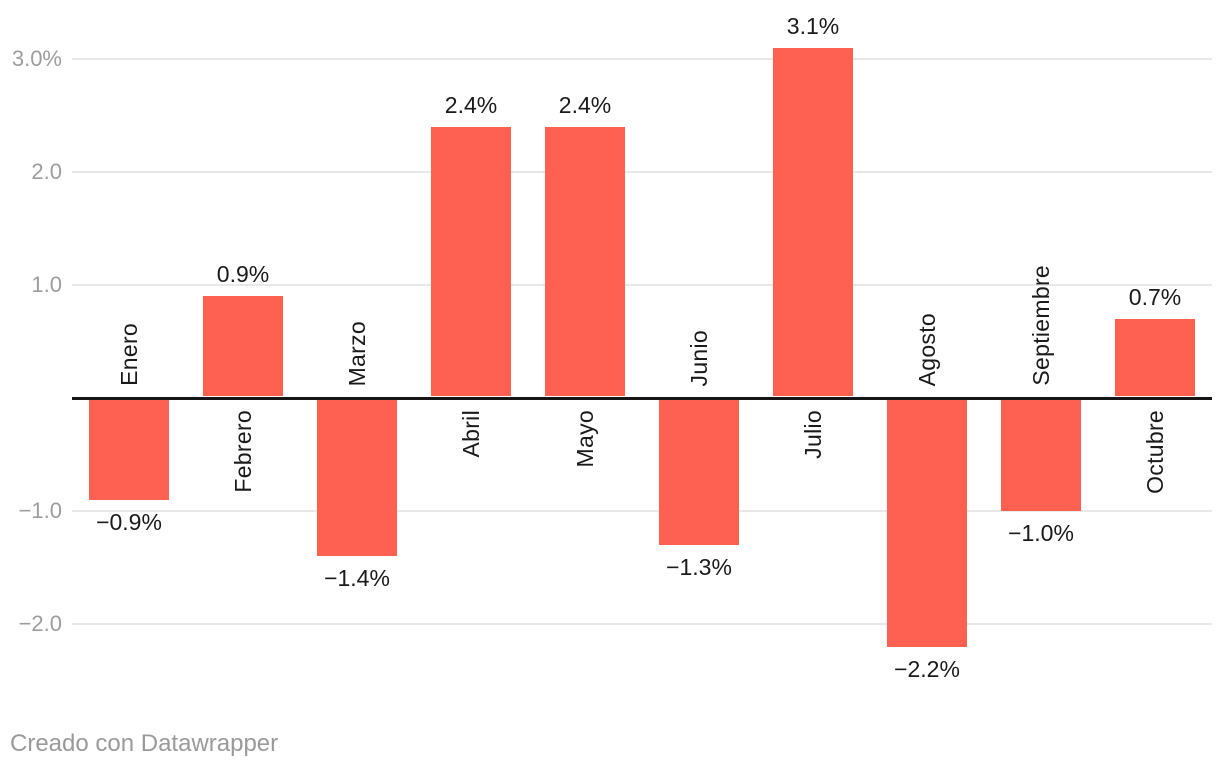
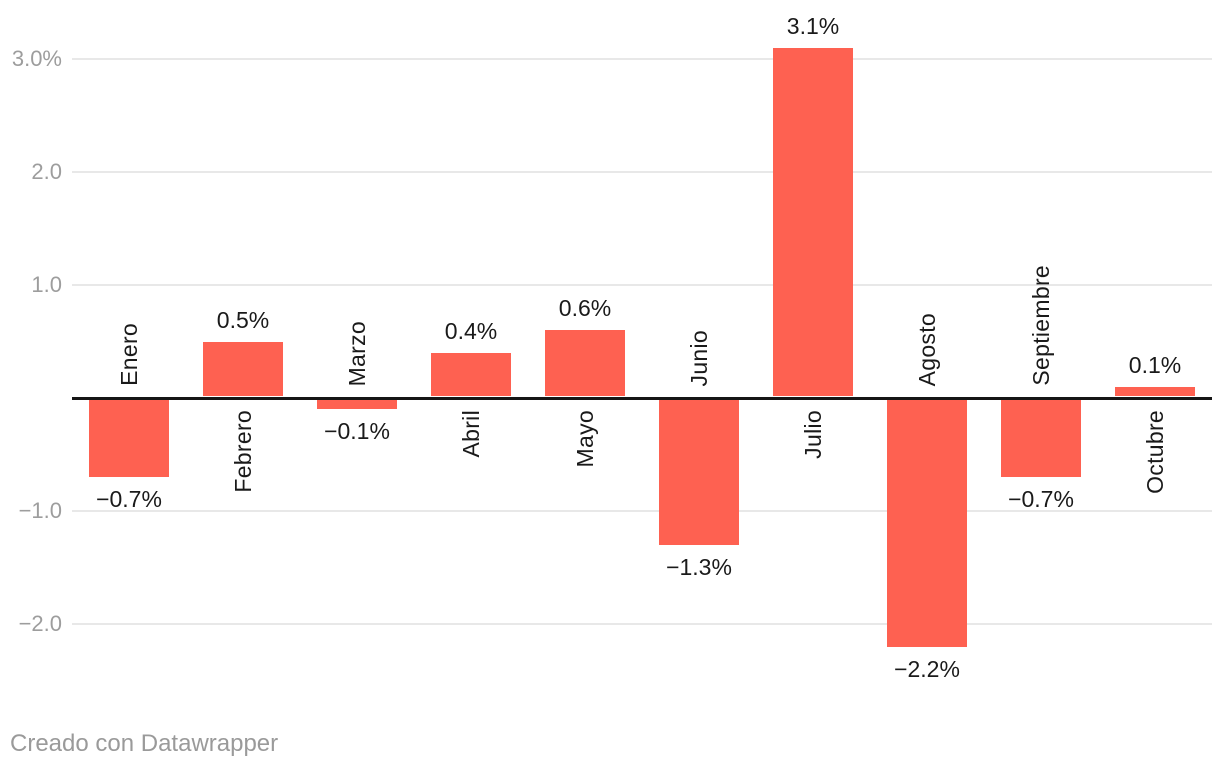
Enero: −0.9% -> −0.7%
Febrero: 0.9% -> 0.5%
Marzo: −1.4% -> −0.1%
Abril: 2.4% -> 0.4%
Mayo: 2.4% -> 0.6%
Septiembre: −1.0% -> −0.7%
Octubre: 0.7% -> 0.1%
